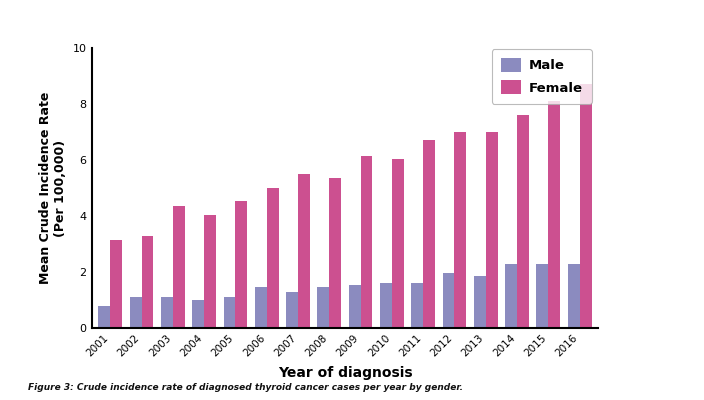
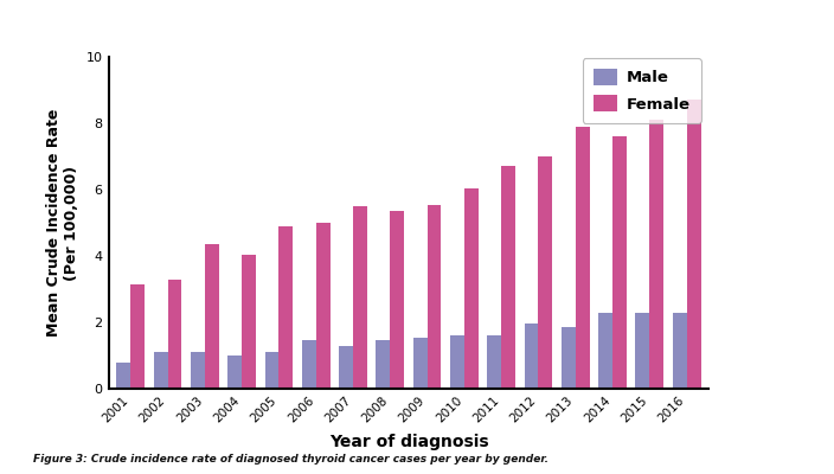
Female/2005: 4.55 -> 4.90
Female/2009: 6.15 -> 5.55
Female/2013: 7.00 -> 7.90
